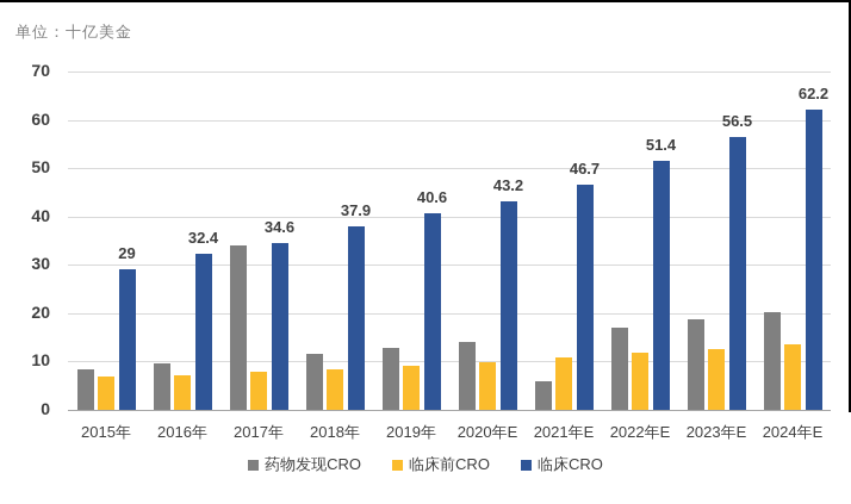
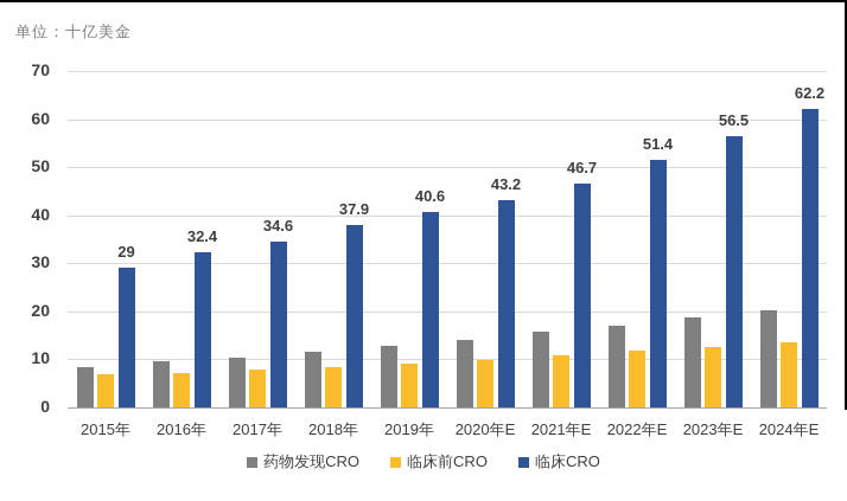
药物发现CRO/2017年: 34 -> 10
药物发现CRO/2021年E: 6 -> 16
